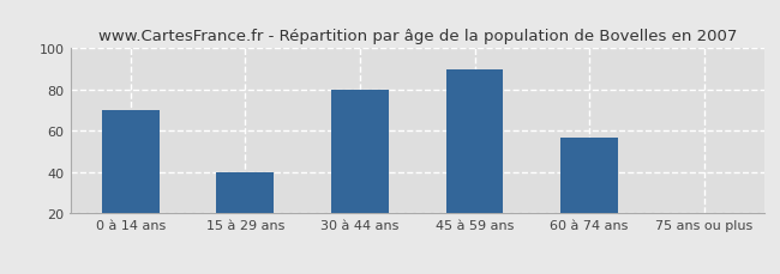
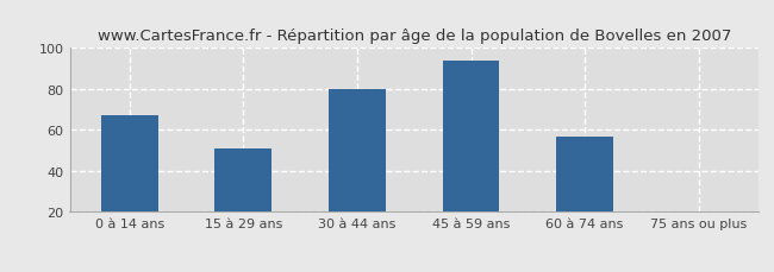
0 à 14 ans: 70 -> 67
15 à 29 ans: 40 -> 51
45 à 59 ans: 90 -> 94
